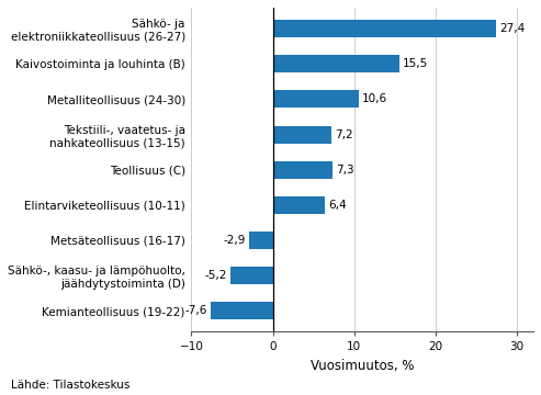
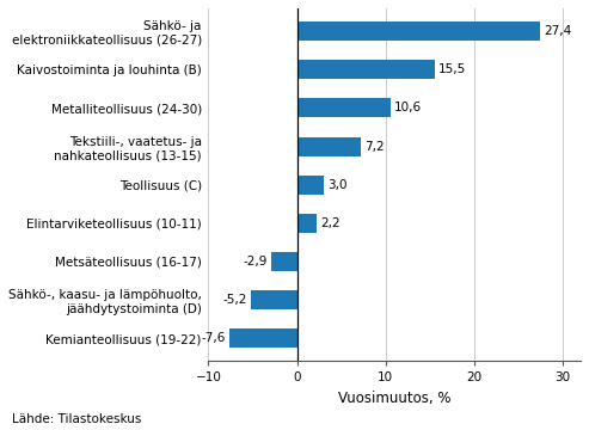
Teollisuus (C): 7,3 -> 3,0
Elintarviketeollisuus (10-11): 6,4 -> 2,2
